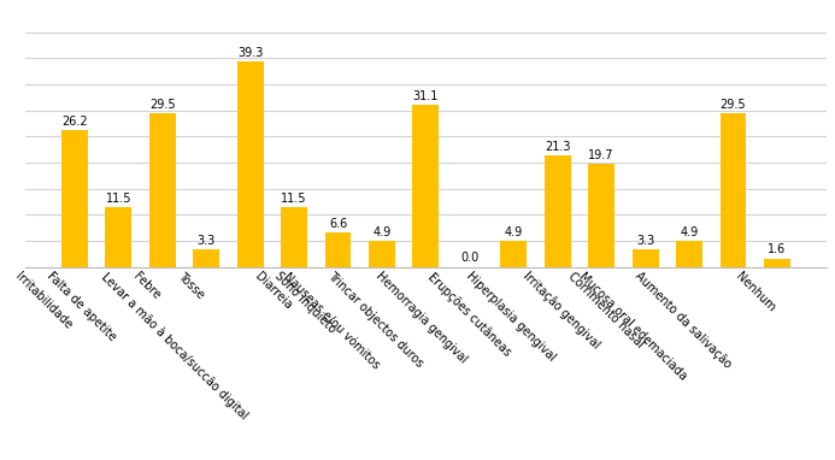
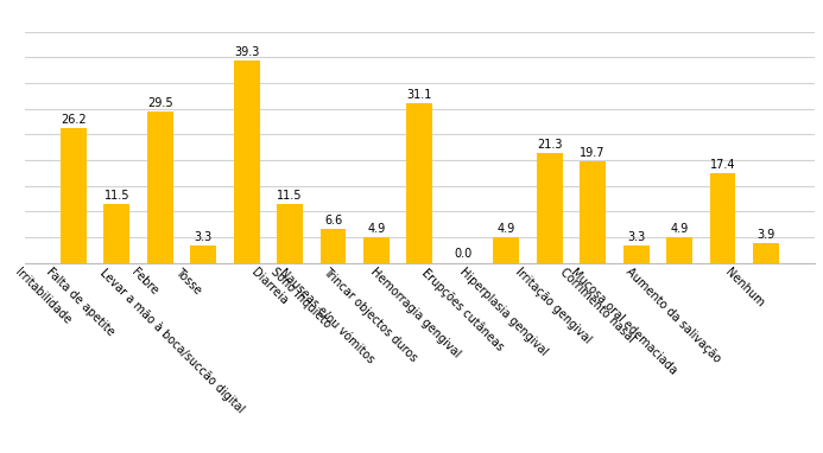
Aumento da salivação: 29.5 -> 17.4
Nenhum: 1.6 -> 3.9
